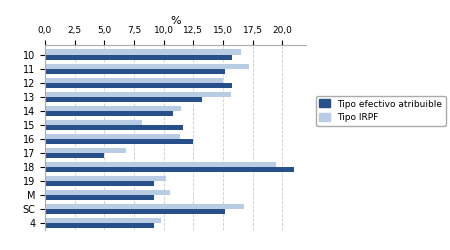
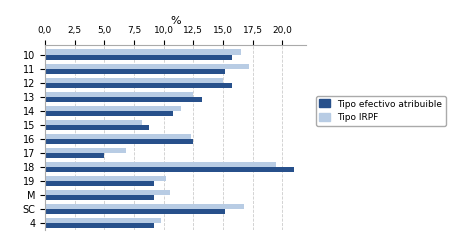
Tipo IRPF/13: 15,7 -> 12,5
Tipo efectivo atribuible/15: 11,6 -> 8,8
Tipo IRPF/16: 11,4 -> 12,3
